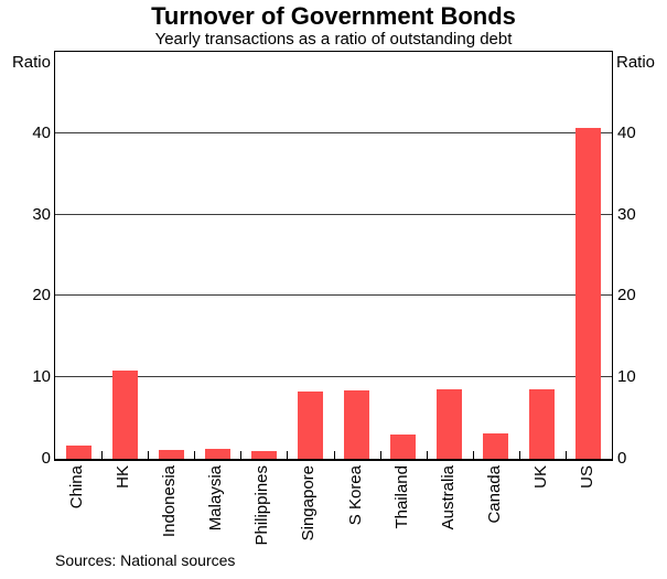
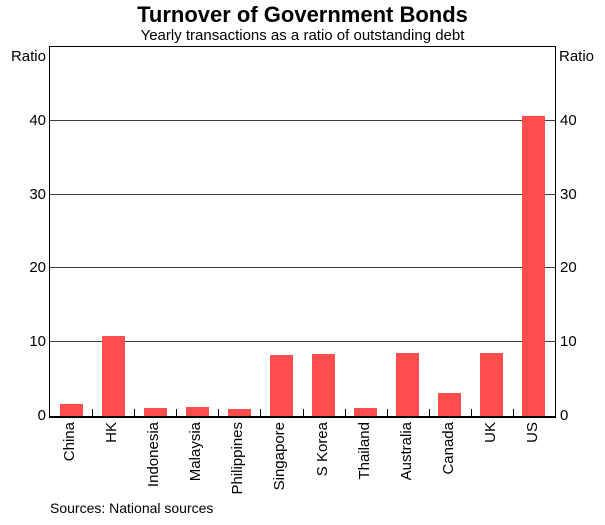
Thailand: 3 -> 1
